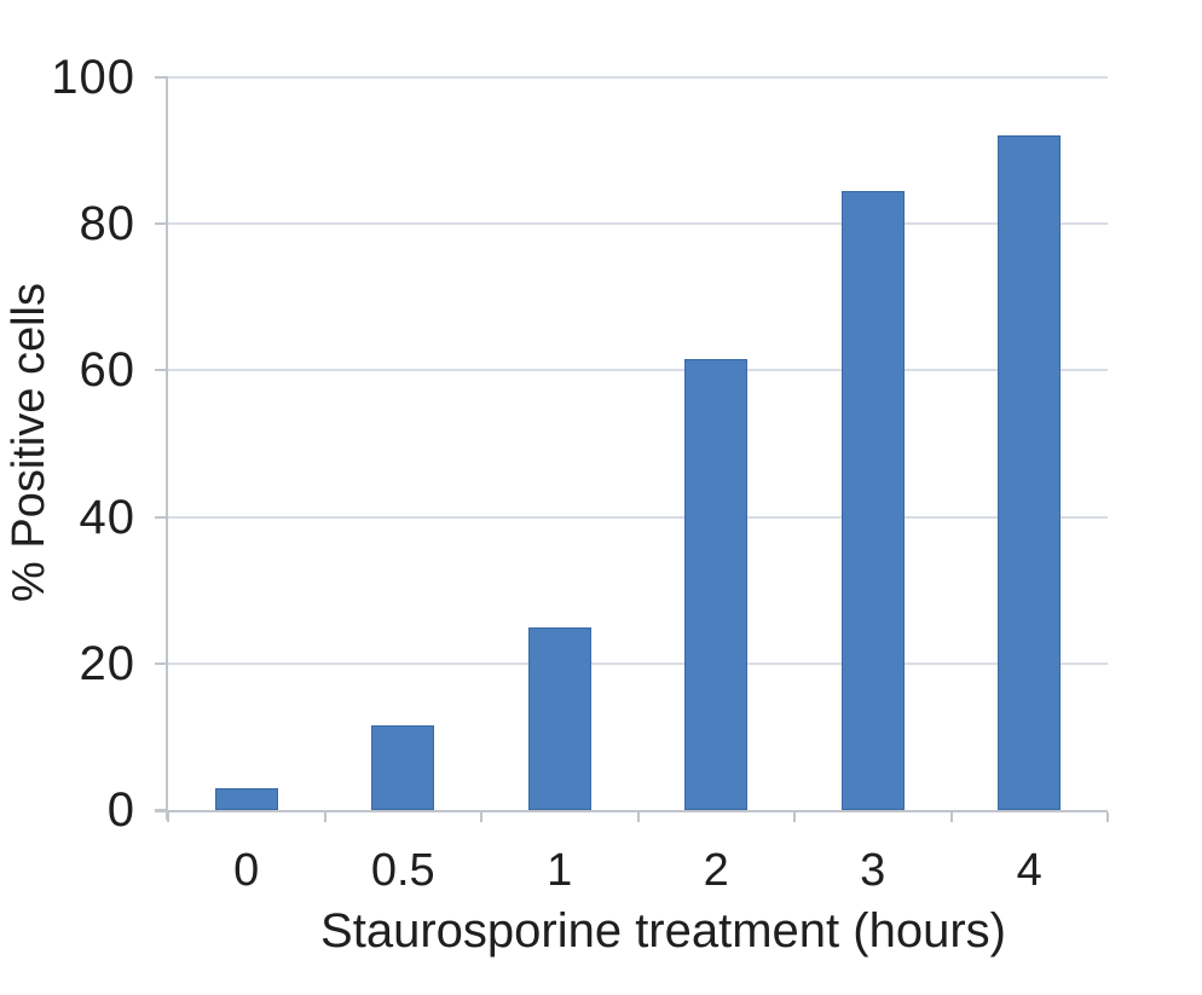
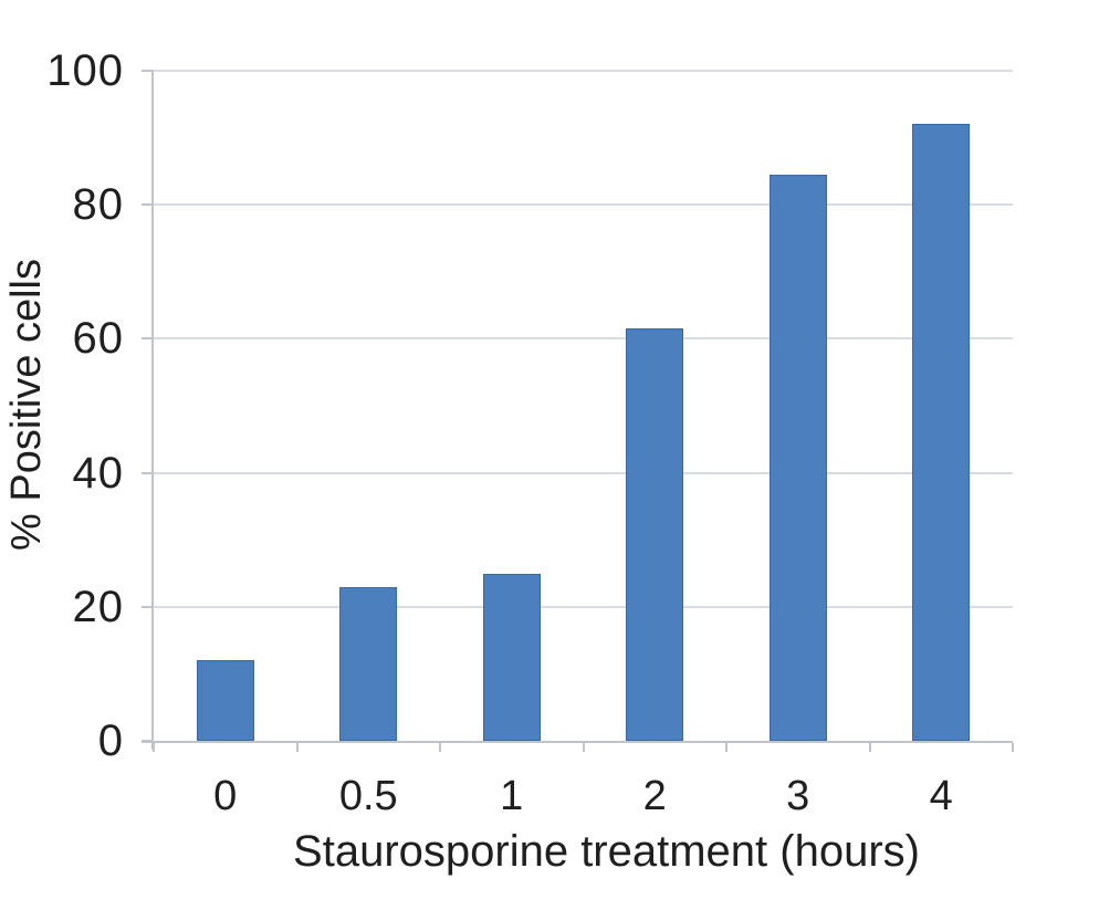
0: 3 -> 12
0.5: 12 -> 23
